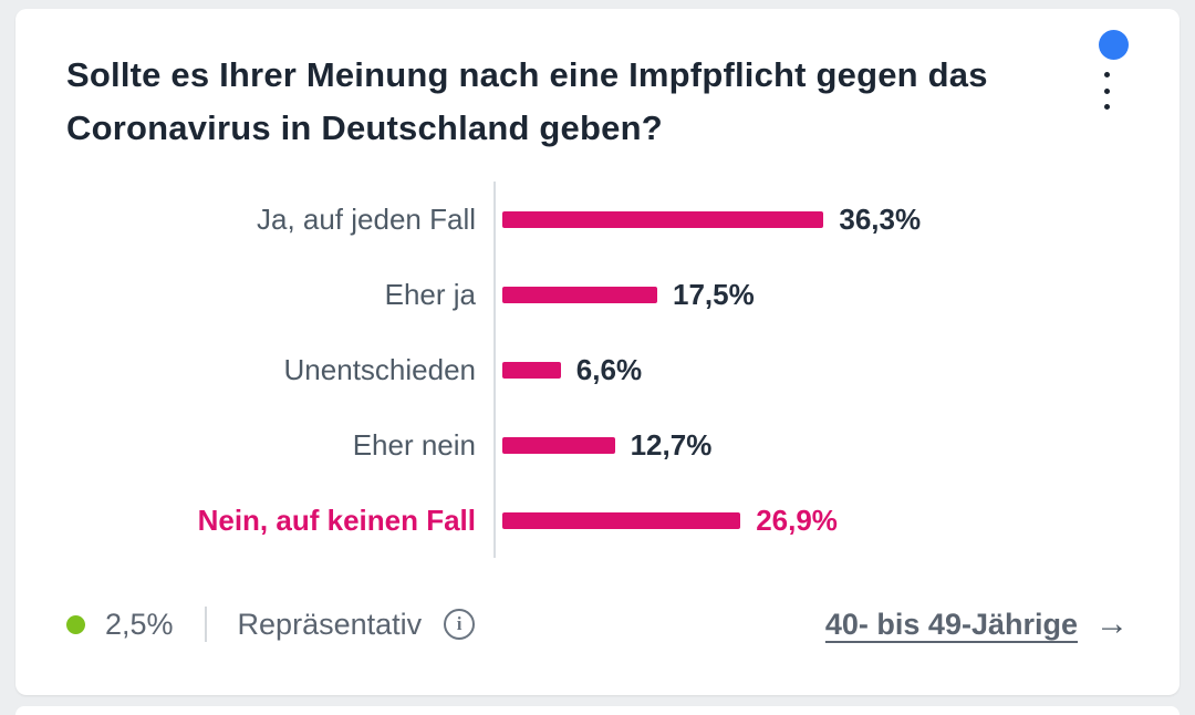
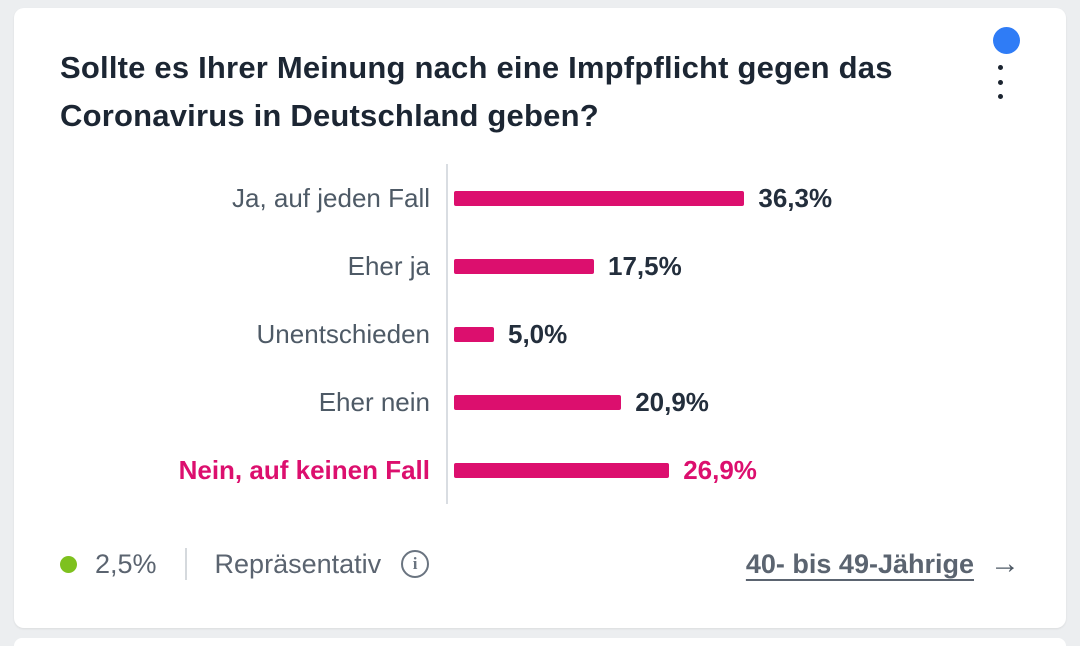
Unentschieden: 6,6% -> 5,0%
Eher nein: 12,7% -> 20,9%
